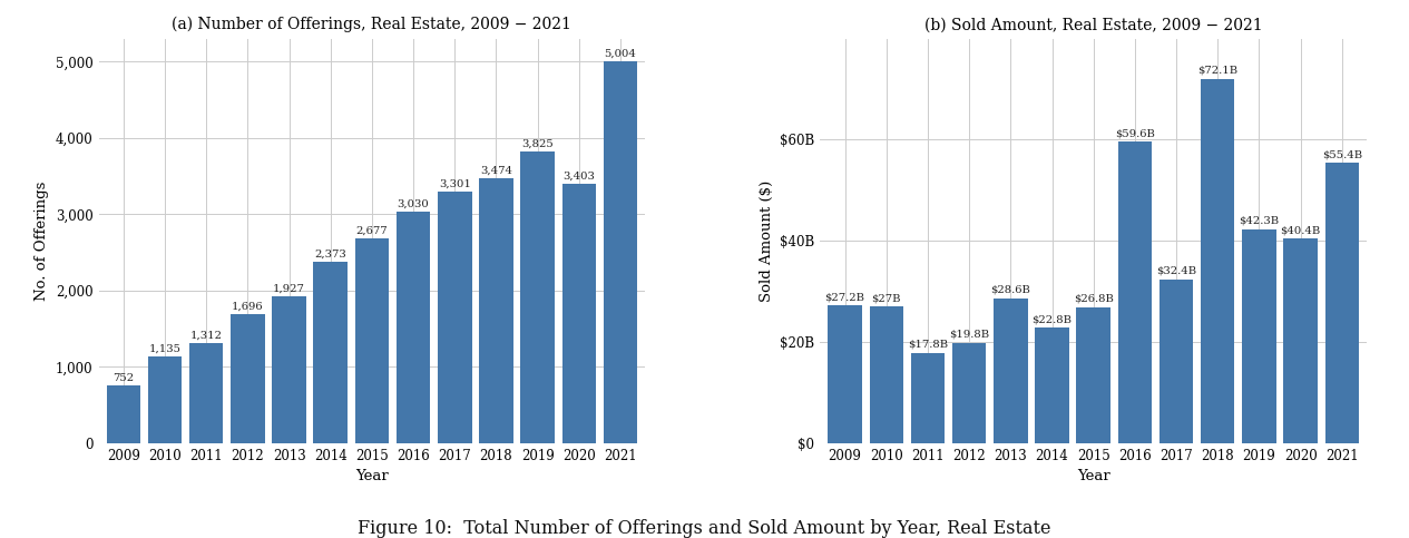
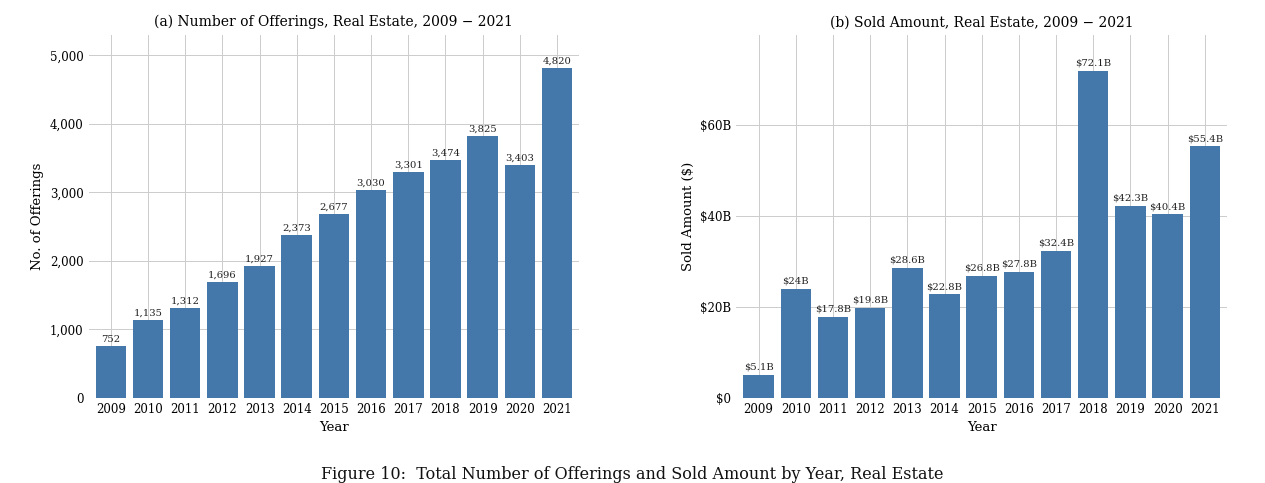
(a) Number of Offerings, Real Estate, 2009 − 2021/2021: 5,004 -> 4,820
(b) Sold Amount, Real Estate, 2009 − 2021/2009: $27.2B -> $5.1B
(b) Sold Amount, Real Estate, 2009 − 2021/2010: $27B -> $24B
(b) Sold Amount, Real Estate, 2009 − 2021/2016: $59.6B -> $27.8B
